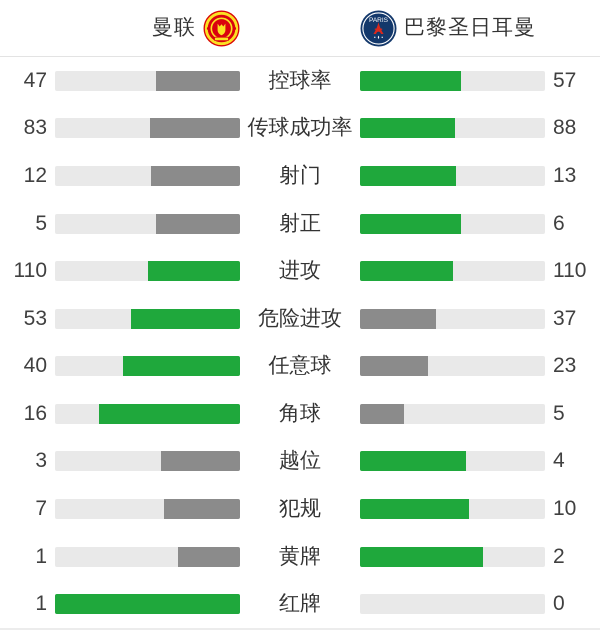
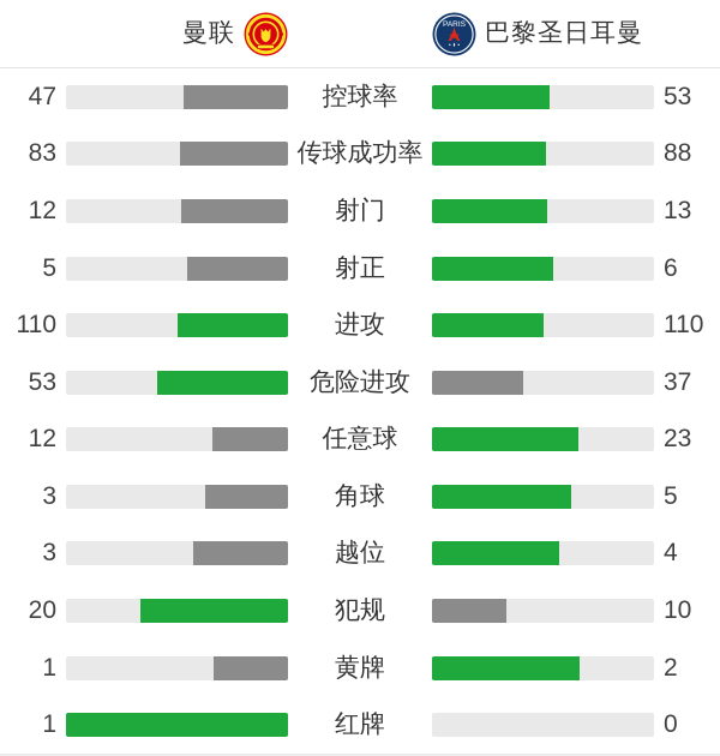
巴黎圣日耳曼/控球率: 57 -> 53
曼联/任意球: 40 -> 12
曼联/角球: 16 -> 3
曼联/犯规: 7 -> 20
